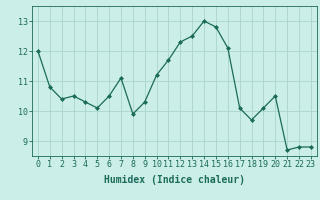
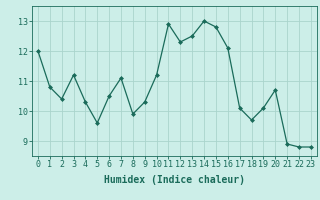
3: 10.5 -> 11.2
5: 10.1 -> 9.6
11: 11.7 -> 12.9
20: 10.5 -> 10.7
21: 8.7 -> 8.9
